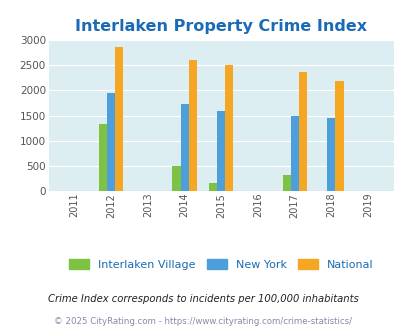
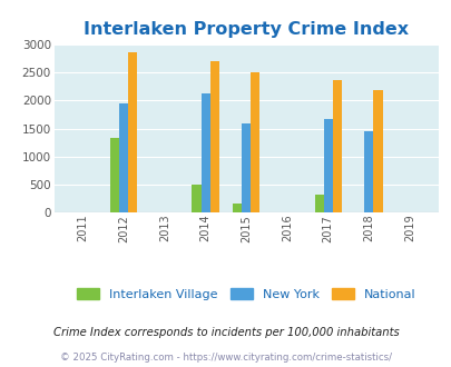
New York/2014: 1720 -> 2120
National/2014: 2600 -> 2700
New York/2017: 1500 -> 1660
